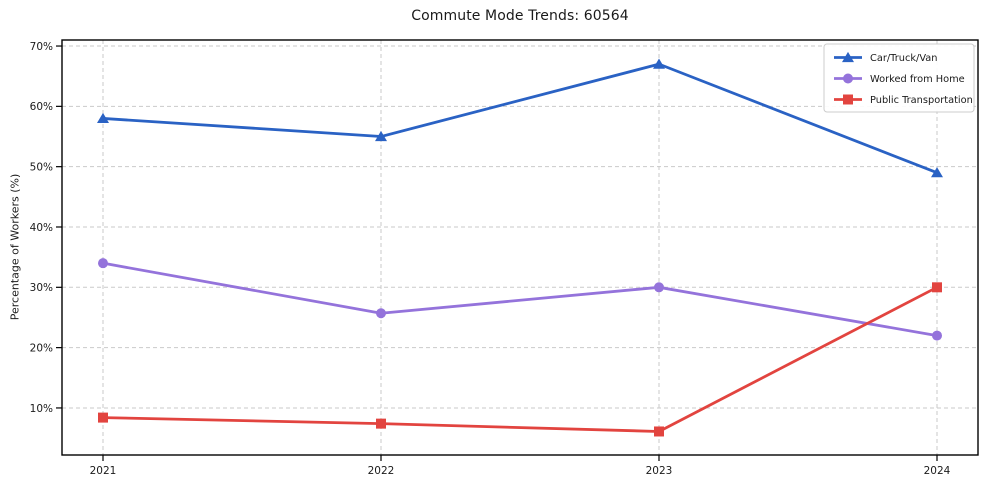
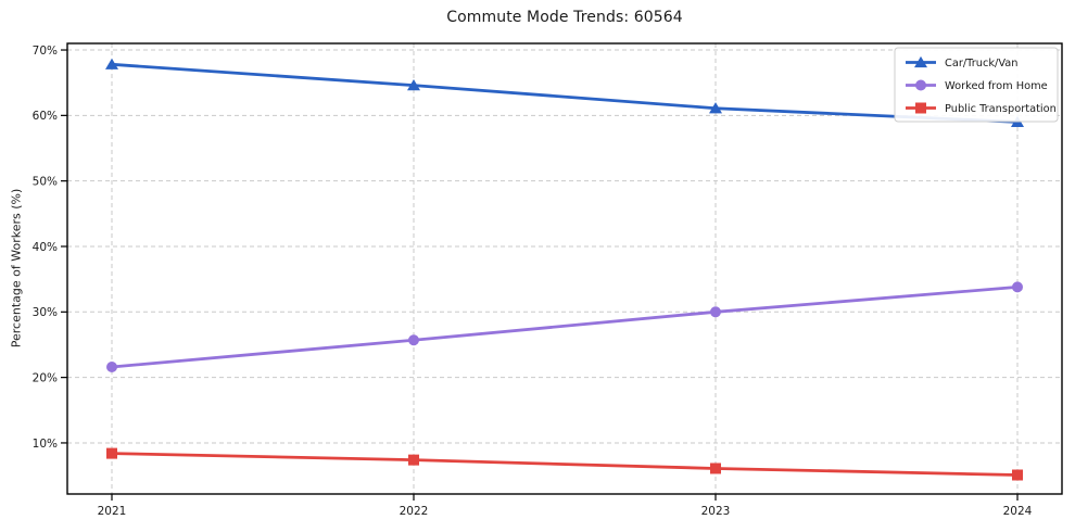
Car/Truck/Van/2021: 58% -> 68%
Worked from Home/2021: 34% -> 22%
Car/Truck/Van/2022: 55% -> 65%
Car/Truck/Van/2023: 67% -> 61%
Car/Truck/Van/2024: 49% -> 59%
Worked from Home/2024: 22% -> 34%
Public Transportation/2024: 30% -> 5%
